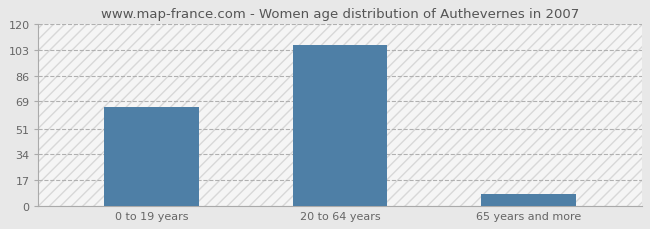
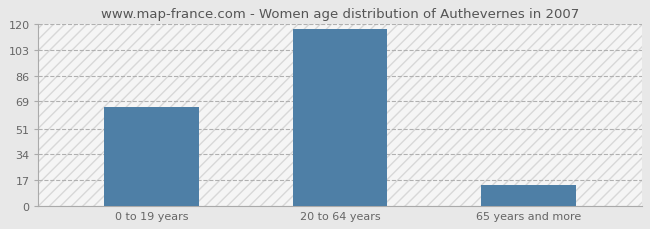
20 to 64 years: 106 -> 117
65 years and more: 8 -> 14
